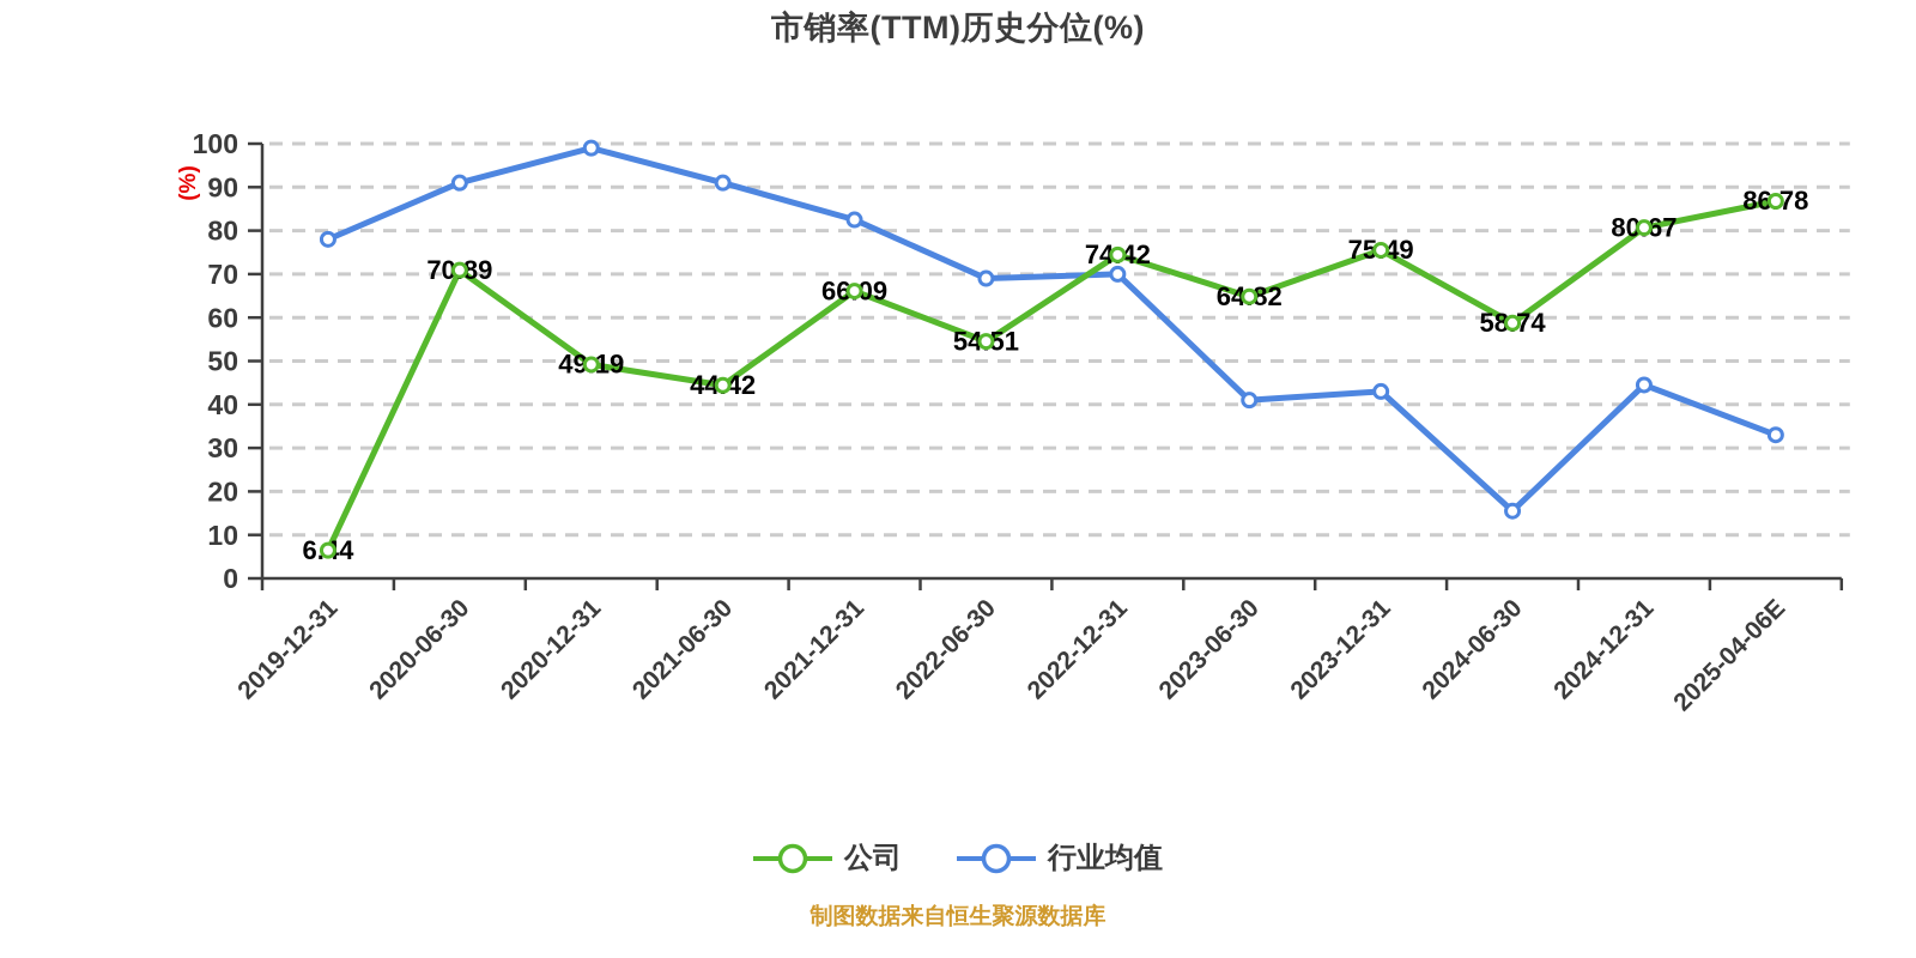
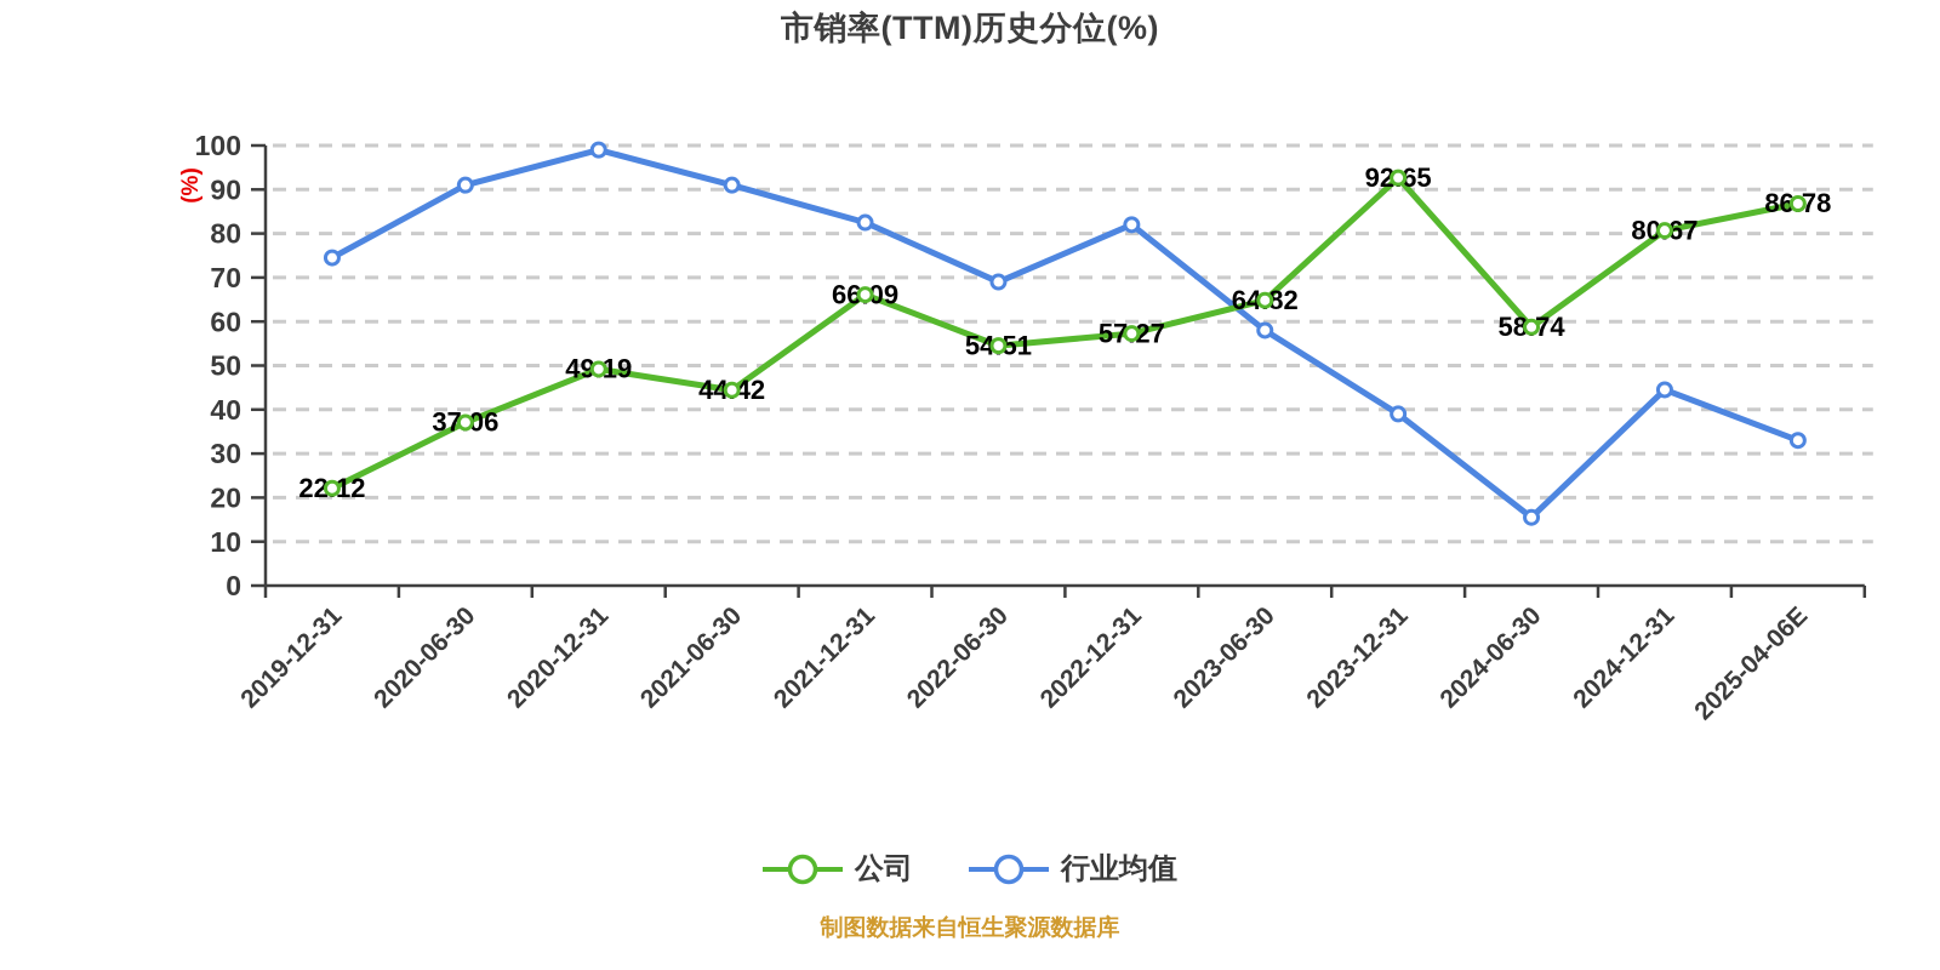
公司/2019-12-31: 6.44 -> 22.12
行业均值/2019-12-31: 78 -> 74
公司/2020-06-30: 70.89 -> 37.06
公司/2022-12-31: 74.42 -> 57.27
行业均值/2022-12-31: 70 -> 82
行业均值/2023-06-30: 41 -> 58
公司/2023-12-31: 75.49 -> 92.65
行业均值/2023-12-31: 43 -> 39
